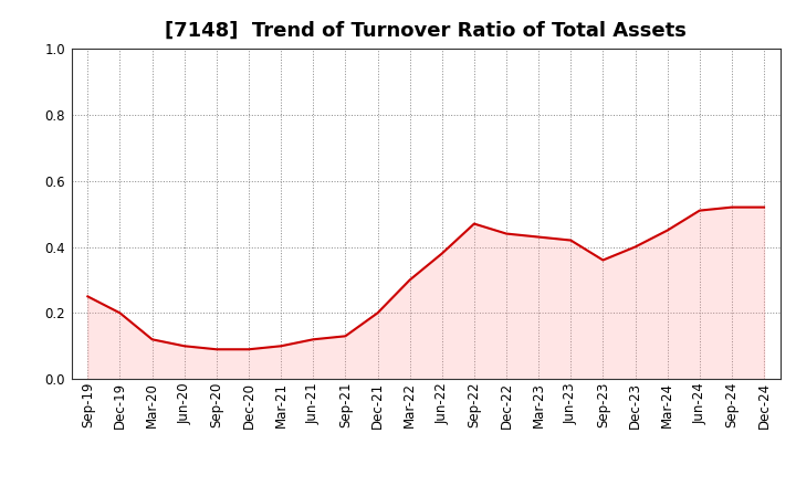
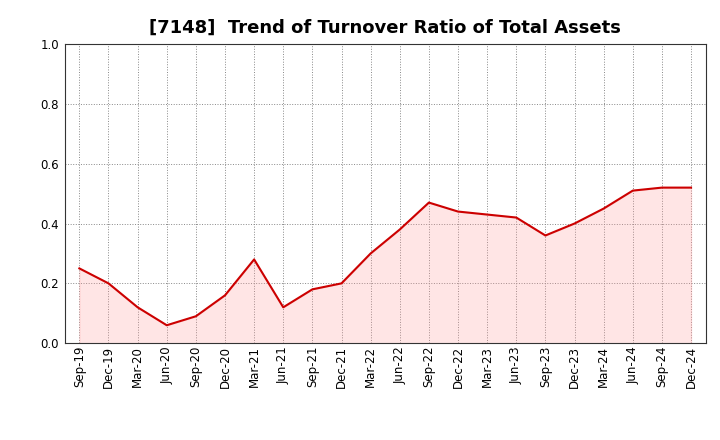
Jun-20: 0.10 -> 0.06
Dec-20: 0.09 -> 0.16
Mar-21: 0.10 -> 0.28
Sep-21: 0.13 -> 0.18
